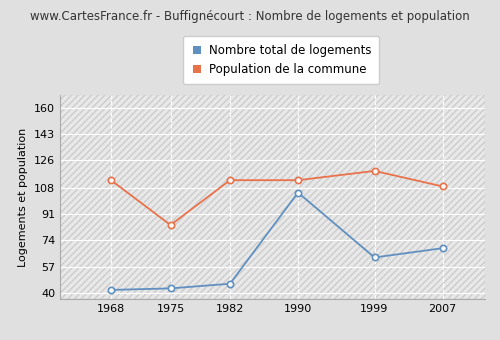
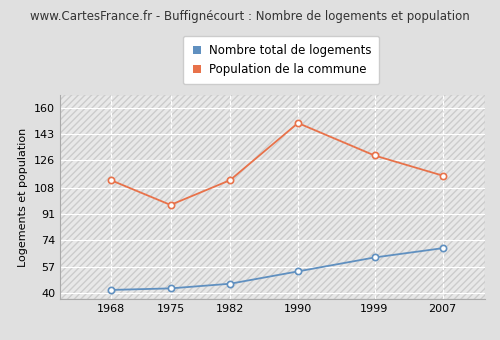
Population de la commune/1975: 84 -> 97
Nombre total de logements/1990: 105 -> 54
Population de la commune/1990: 113 -> 150
Population de la commune/1999: 119 -> 129
Population de la commune/2007: 109 -> 116
